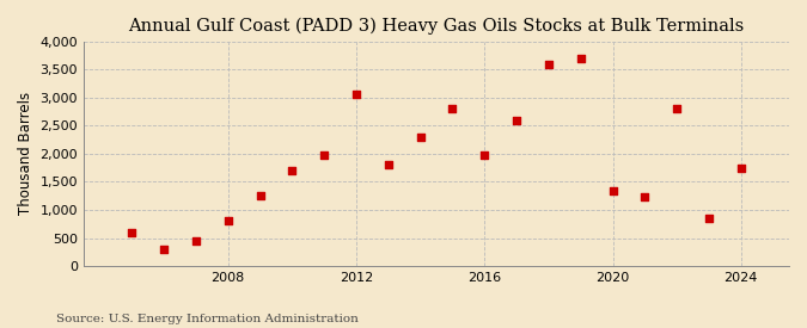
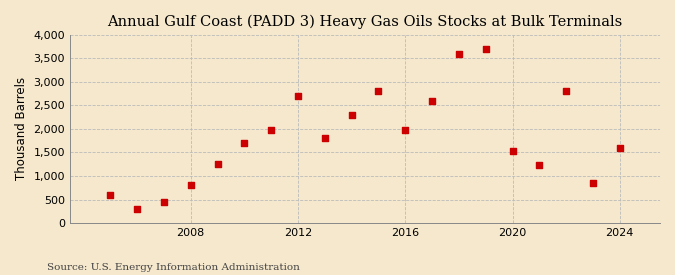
2012: 3,050 -> 2,700
2020: 1,350 -> 1,520
2024: 1,750 -> 1,600
